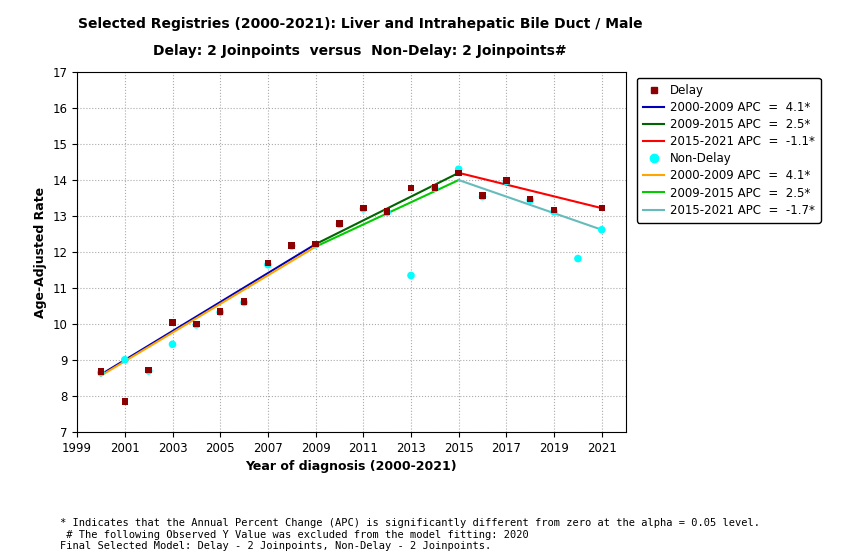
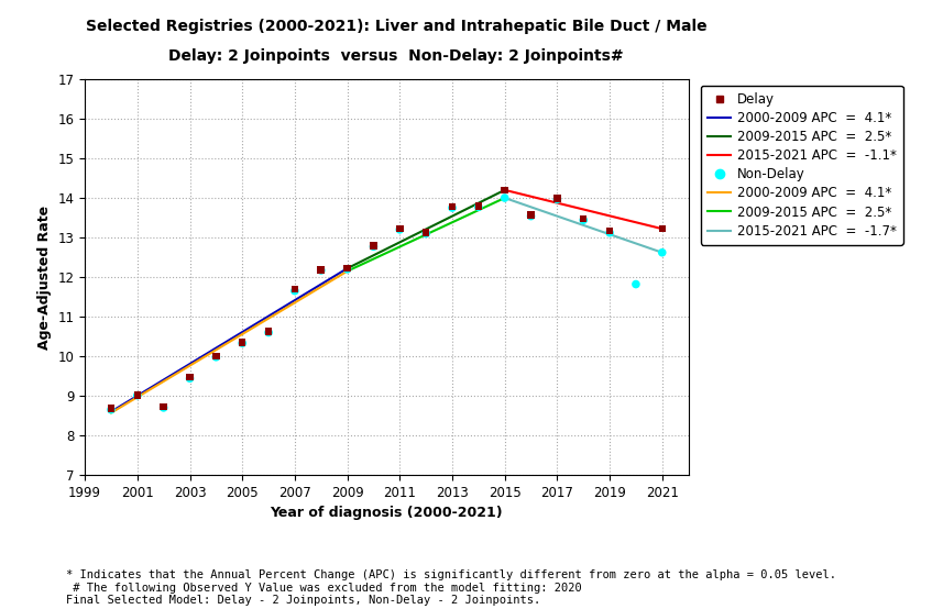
Delay/2001: 7.85 -> 9.02
Delay/2003: 10.05 -> 9.47
Non-Delay/2013: 11.35 -> 13.75
Non-Delay/2015: 14.30 -> 14.00
